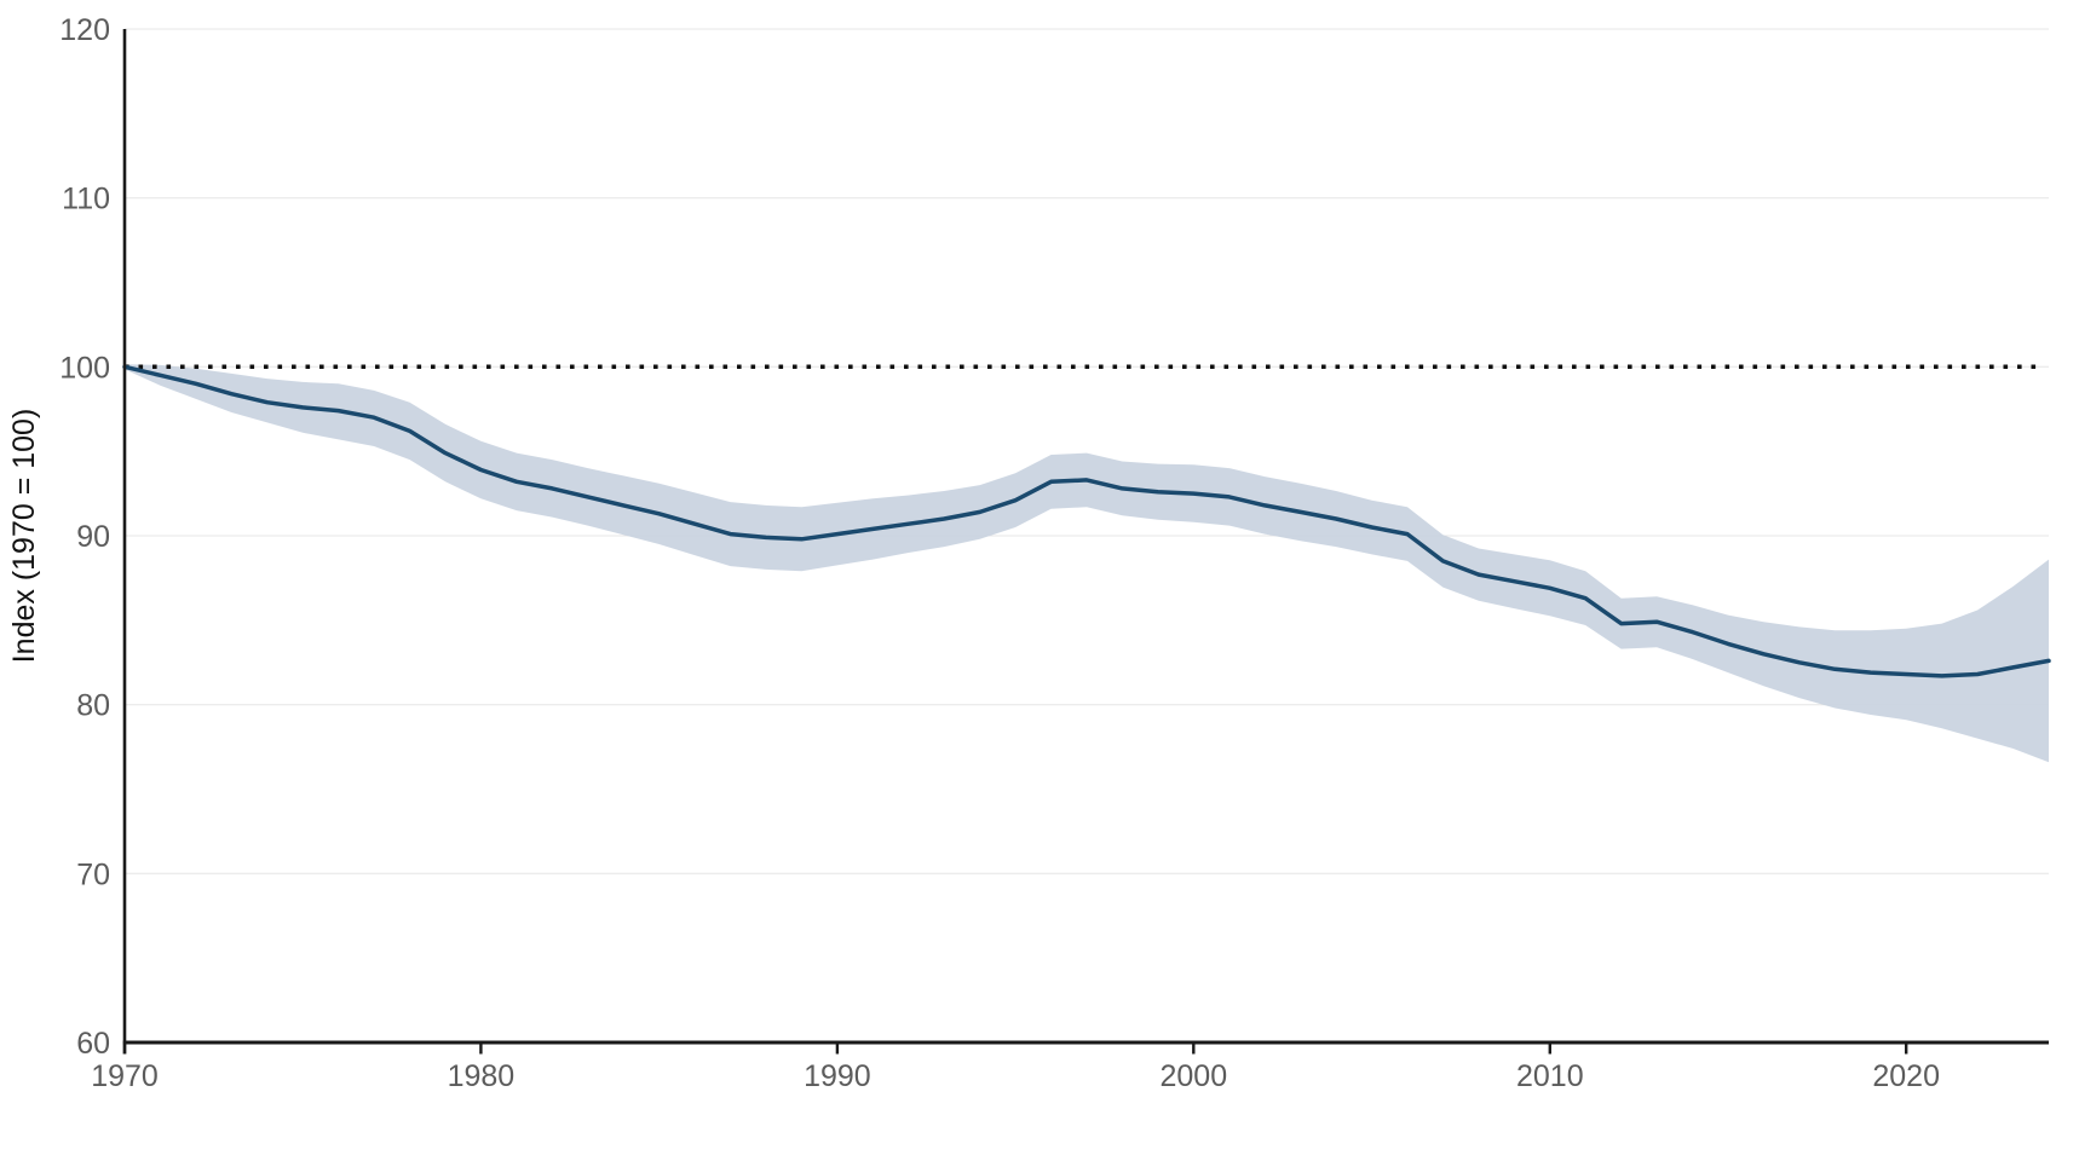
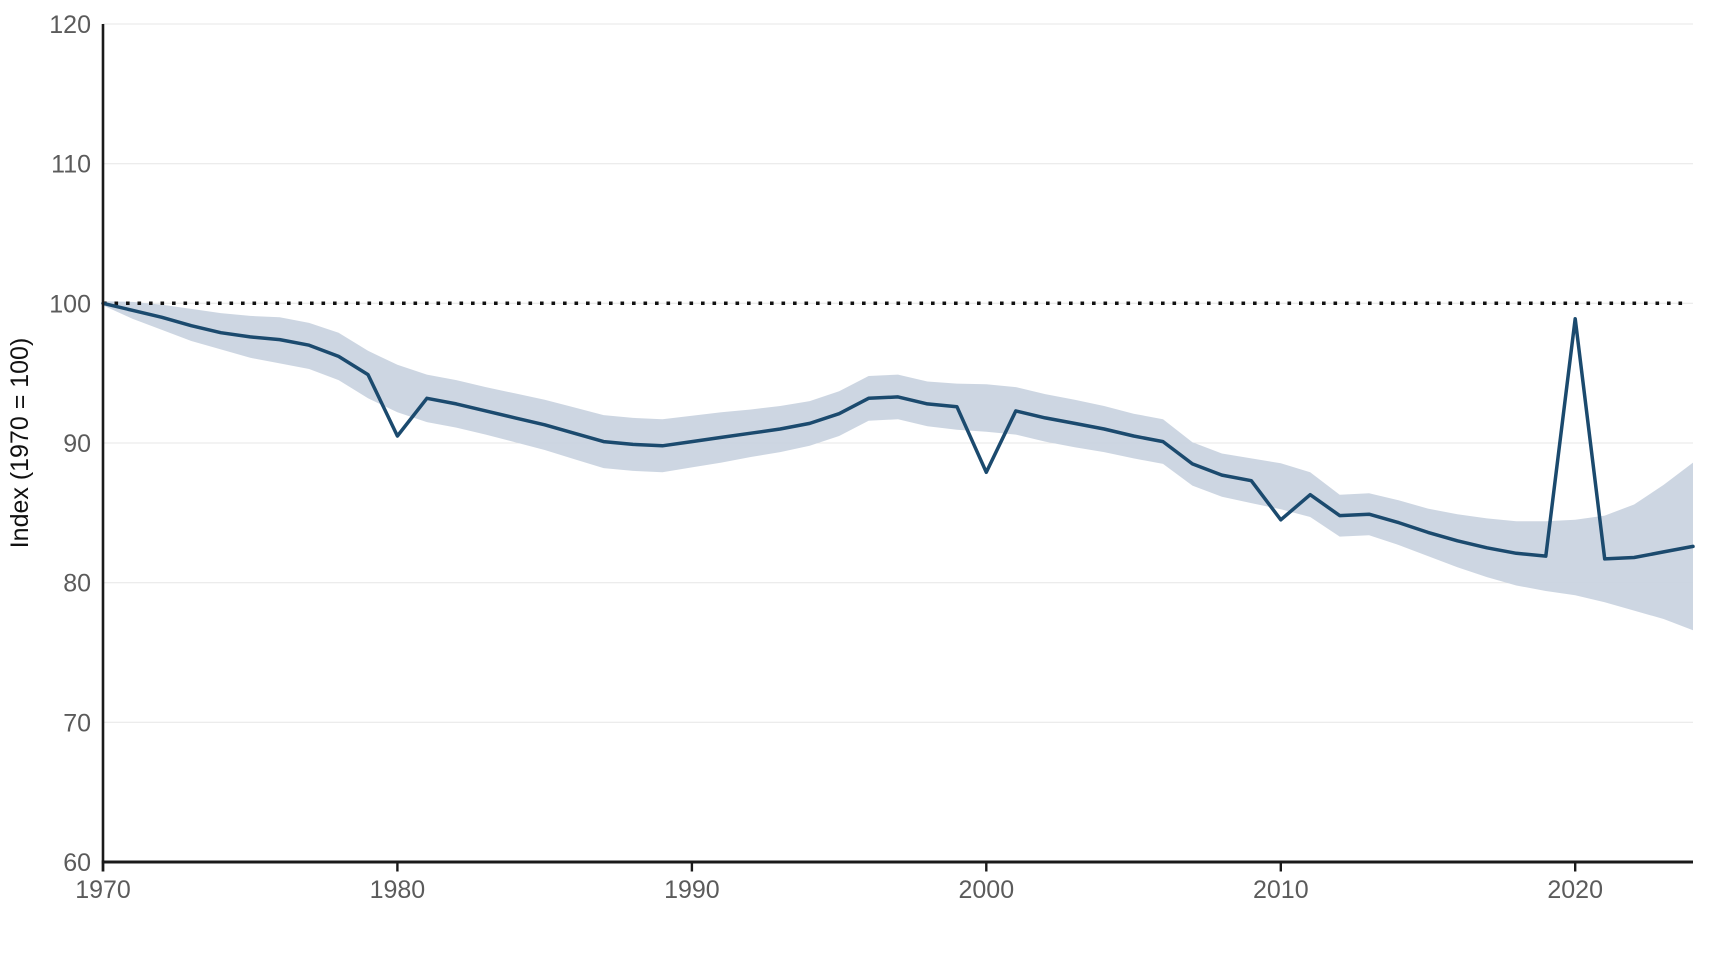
1980: 93.9 -> 90.5
2000: 92.5 -> 87.9
2010: 86.9 -> 84.5
2020: 81.8 -> 98.9
